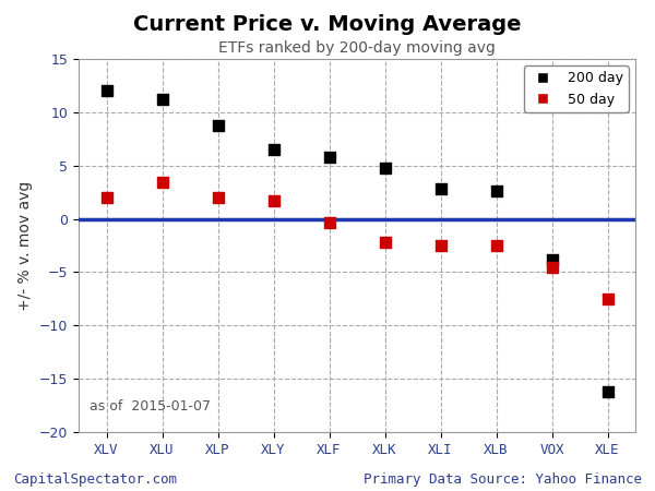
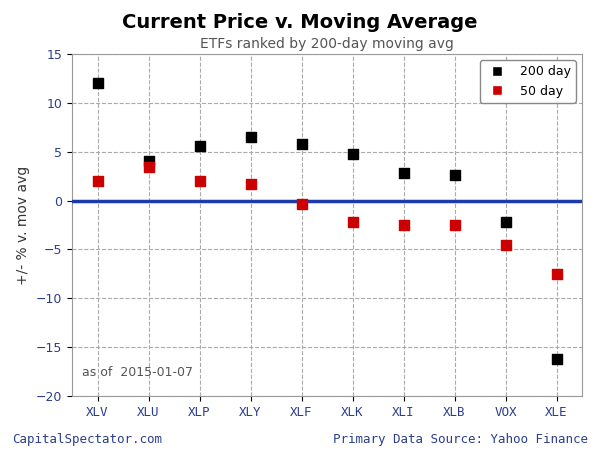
200 day/XLU: 11.2 -> 4.0
200 day/XLP: 8.8 -> 5.6
200 day/VOX: -3.8 -> -2.2
